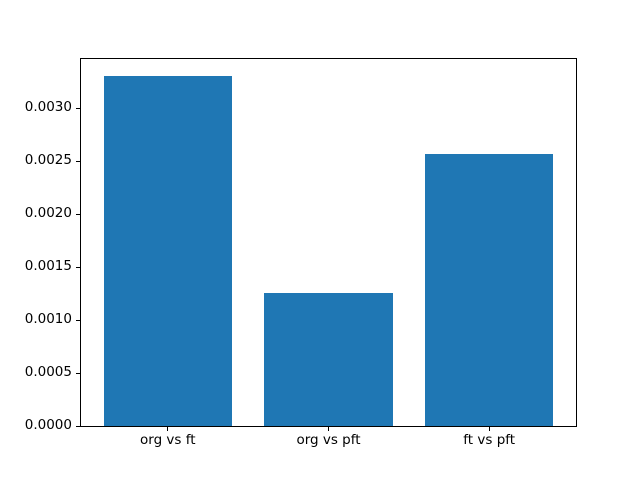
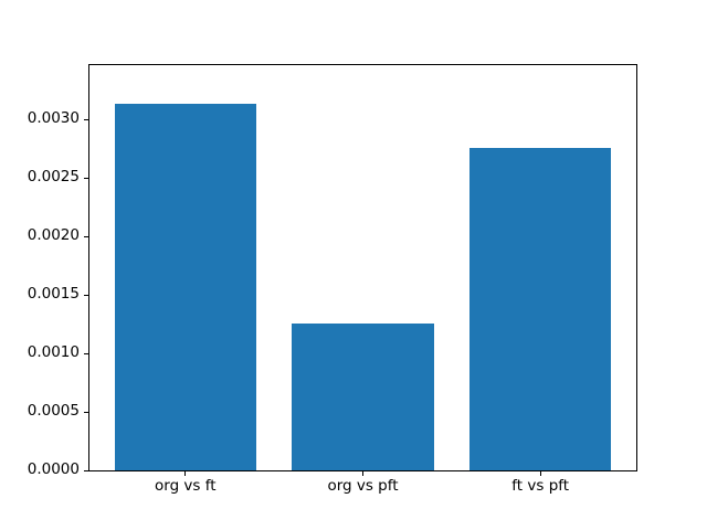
org vs ft: 0.00330 -> 0.00313
ft vs pft: 0.00257 -> 0.00276
